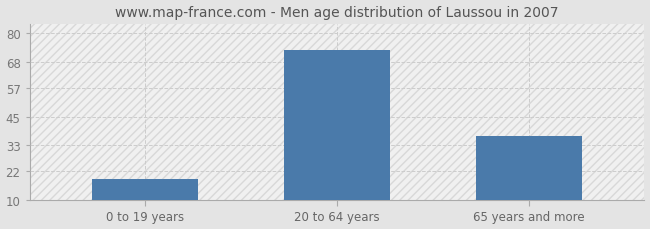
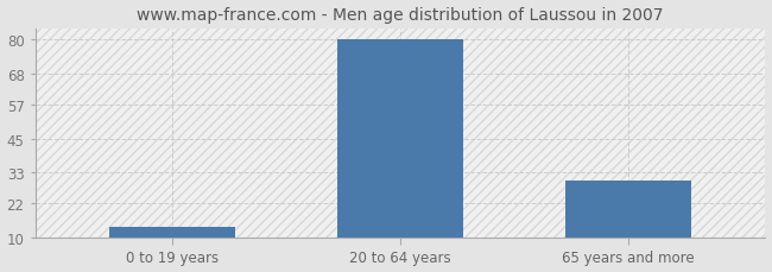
0 to 19 years: 19 -> 14
20 to 64 years: 73 -> 80
65 years and more: 37 -> 30
